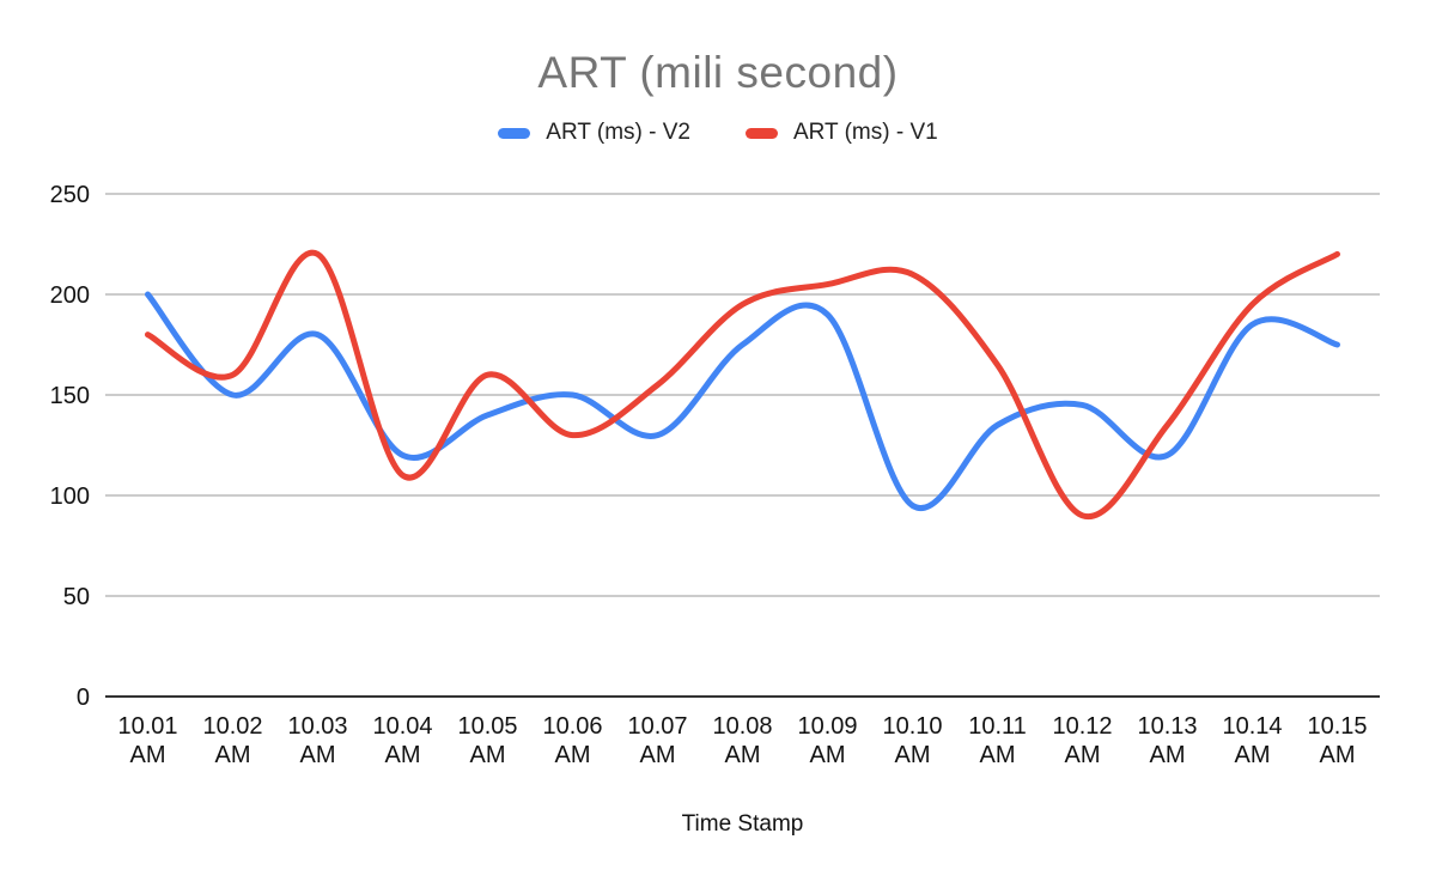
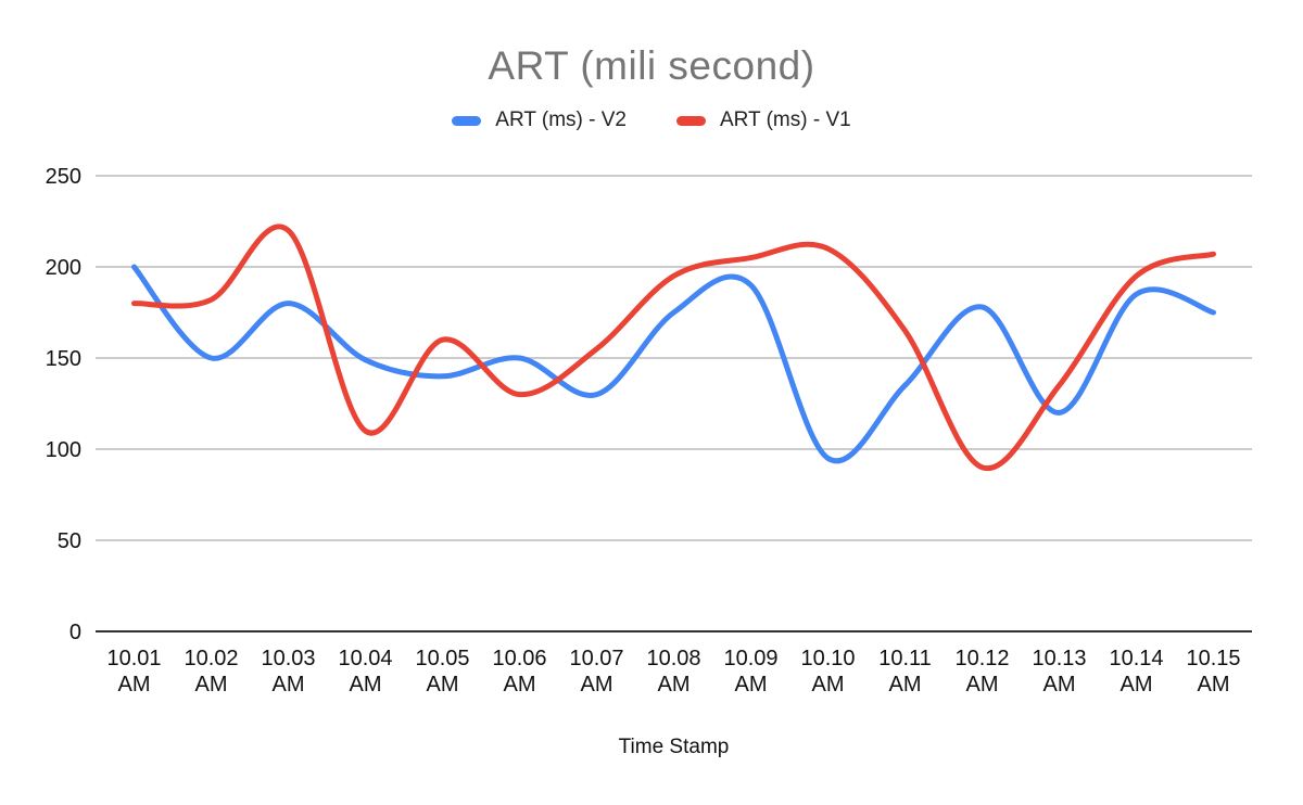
ART (ms) - V1/10.02 AM: 160 -> 182
ART (ms) - V2/10.04 AM: 120 -> 149
ART (ms) - V2/10.12 AM: 145 -> 178
ART (ms) - V1/10.15 AM: 220 -> 207
